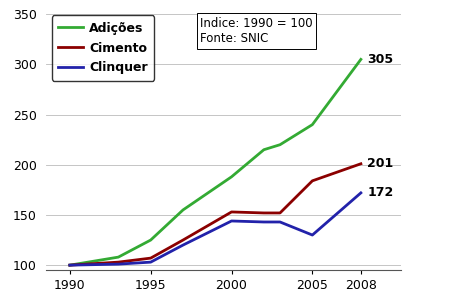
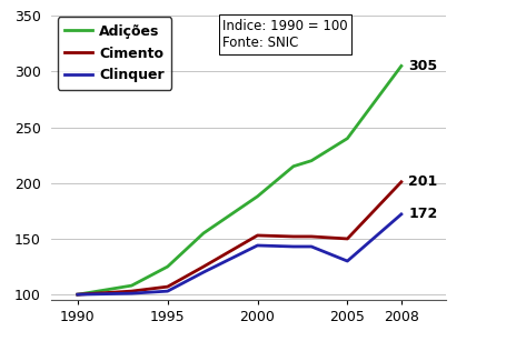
Cimento/2005: 184 -> 150
